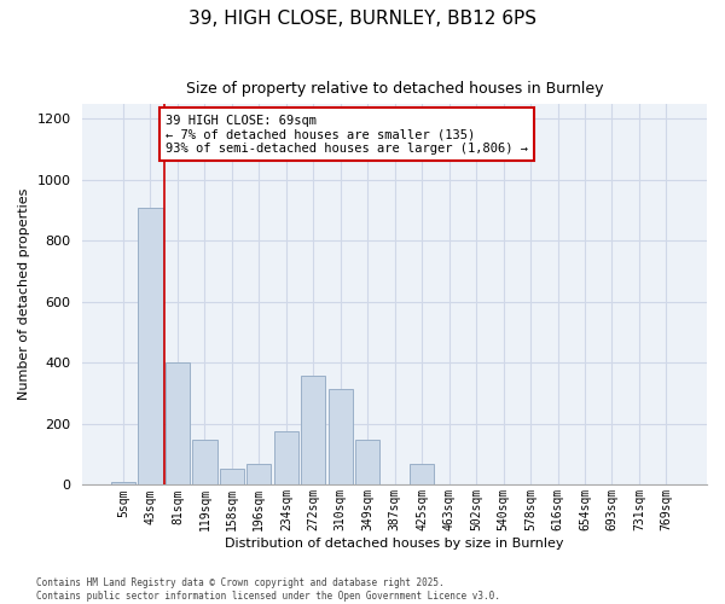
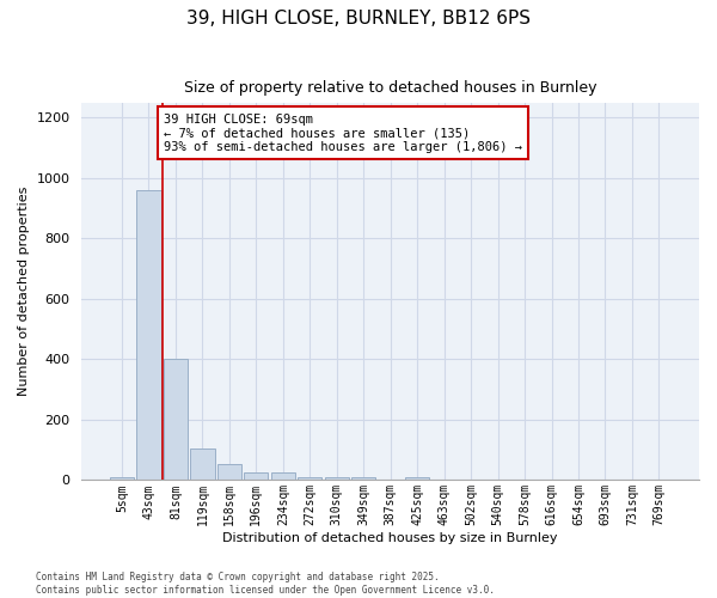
43sqm: 910 -> 960
119sqm: 150 -> 105
196sqm: 70 -> 25
234sqm: 175 -> 25
272sqm: 360 -> 10
310sqm: 315 -> 10
349sqm: 150 -> 10
425sqm: 70 -> 10
